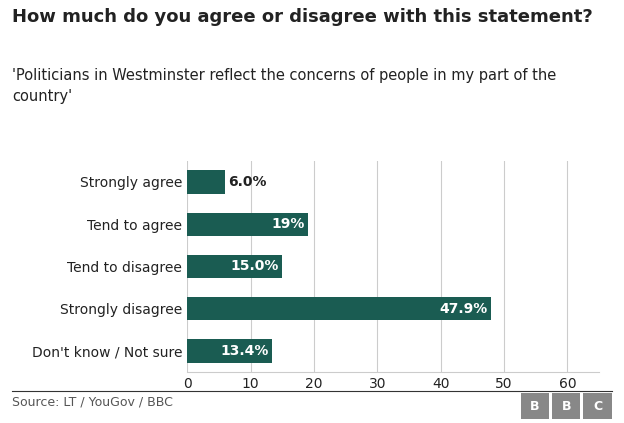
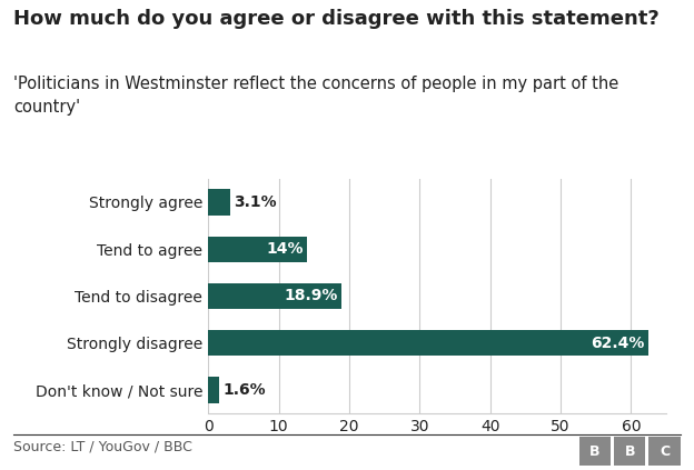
Strongly agree: 6.0% -> 3.1%
Tend to agree: 19% -> 14%
Tend to disagree: 15.0% -> 18.9%
Strongly disagree: 47.9% -> 62.4%
Don't know / Not sure: 13.4% -> 1.6%
